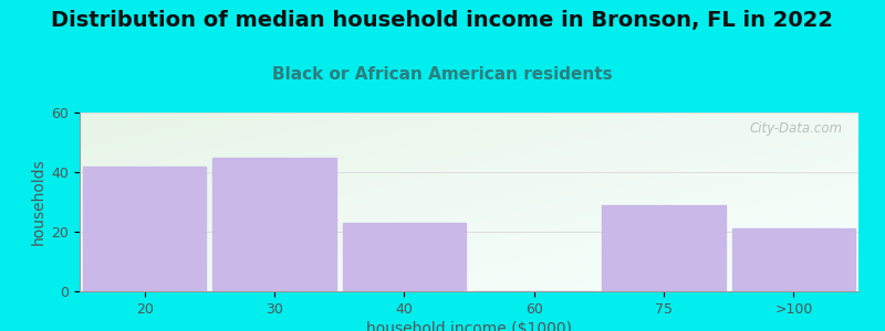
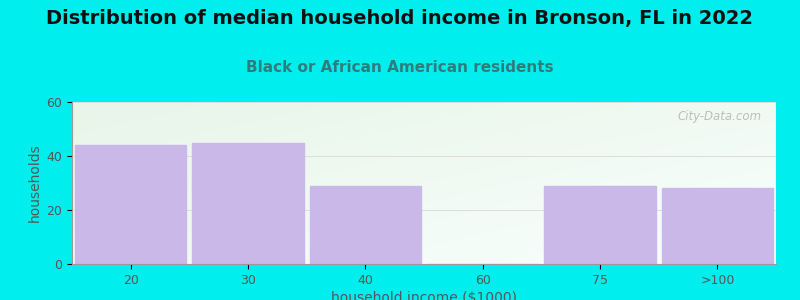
20: 42 -> 44
40: 23 -> 29
>100: 21 -> 28
